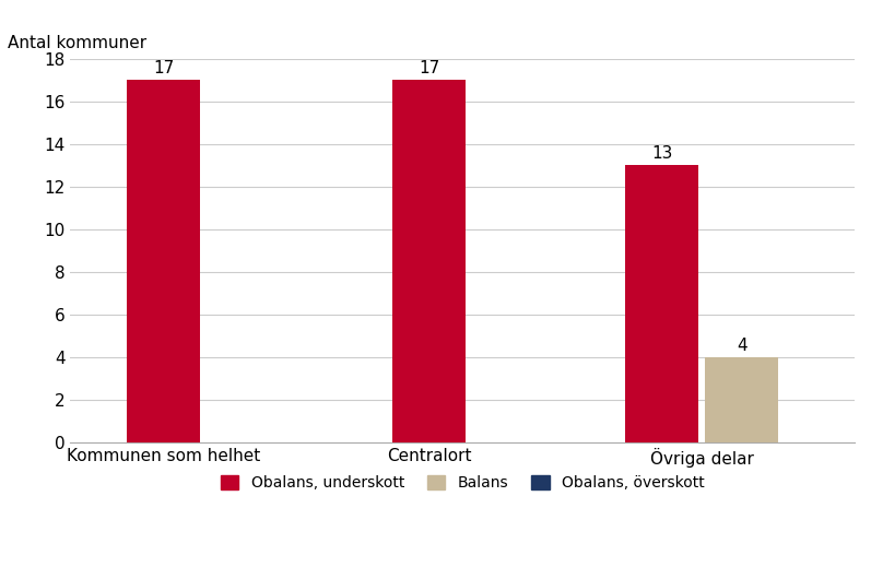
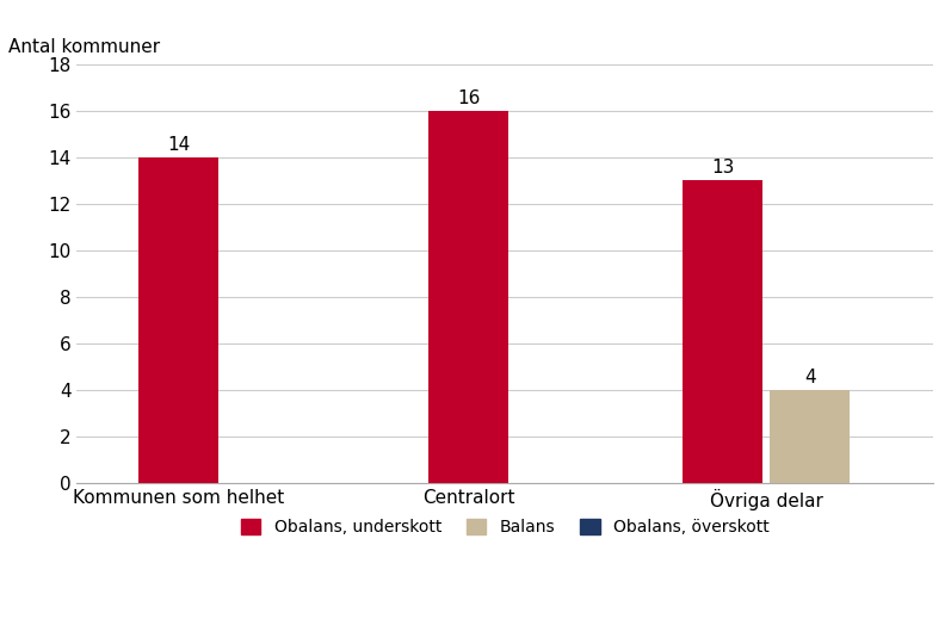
Kommunen som helhet: 17 -> 14
Centralort: 17 -> 16
